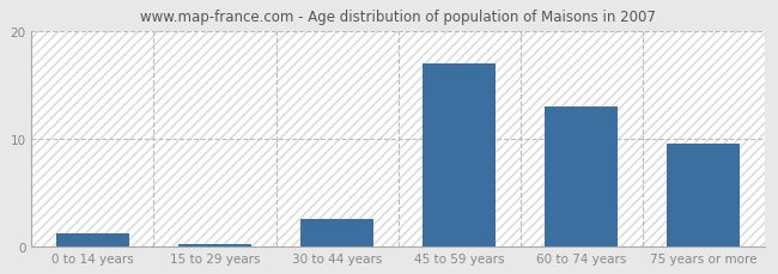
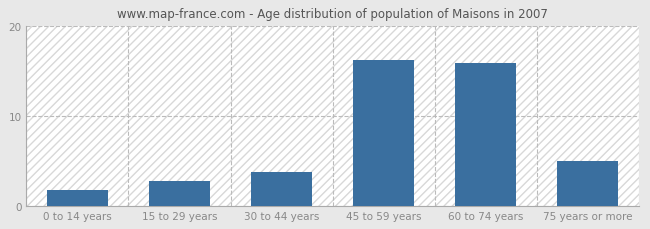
0 to 14 years: 1.2 -> 1.8
15 to 29 years: 0.2 -> 2.8
30 to 44 years: 2.5 -> 3.8
45 to 59 years: 17.0 -> 16.2
60 to 74 years: 13.0 -> 15.8
75 years or more: 9.5 -> 5.0
